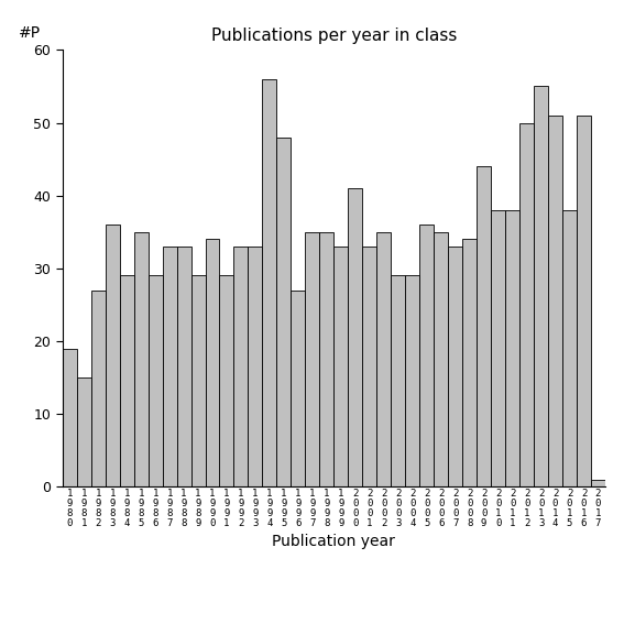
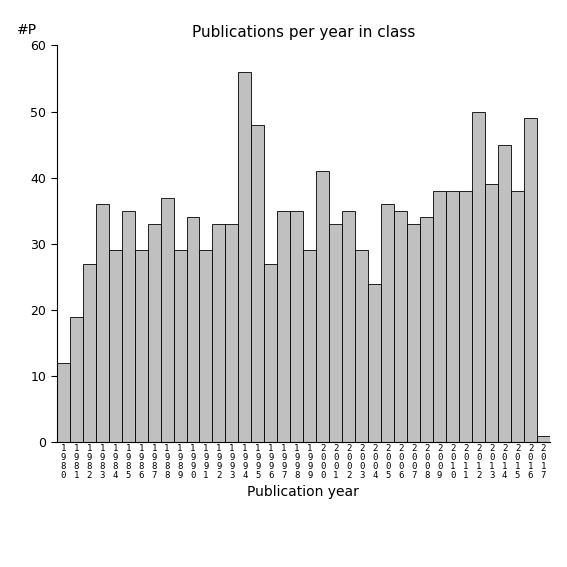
1 9 8 0: 19 -> 12
1 9 8 1: 15 -> 19
1 9 8 8: 33 -> 37
1 9 9 9: 33 -> 29
2 0 0 4: 29 -> 24
2 0 0 9: 44 -> 38
2 0 1 3: 55 -> 39
2 0 1 4: 51 -> 45
2 0 1 6: 51 -> 49
